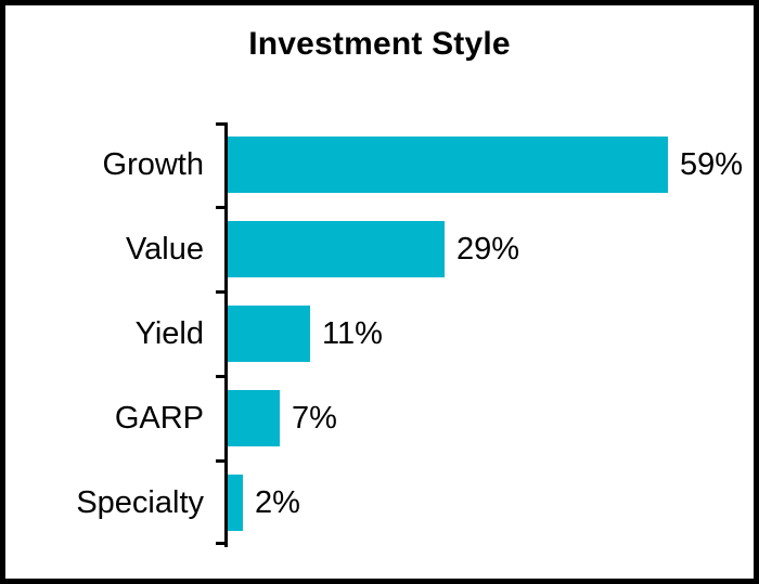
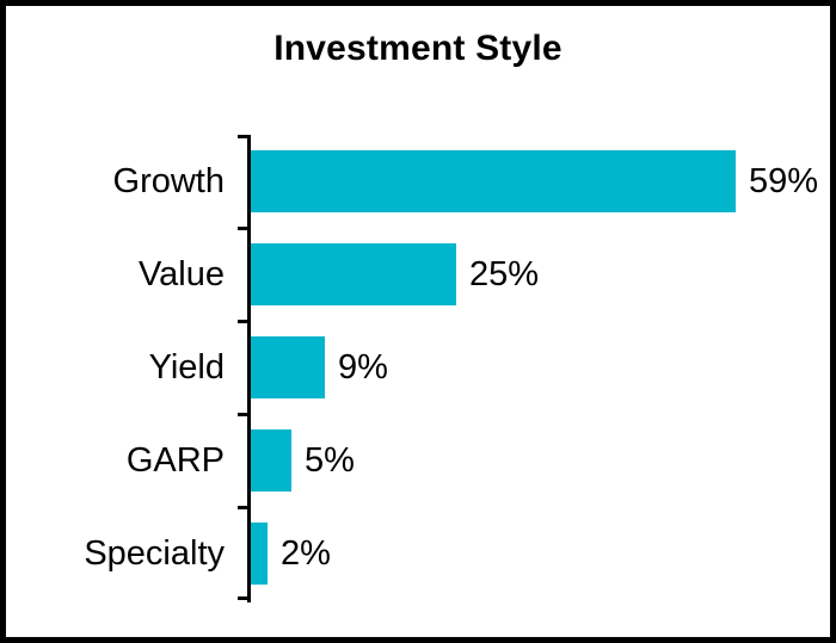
Value: 29% -> 25%
Yield: 11% -> 9%
GARP: 7% -> 5%
